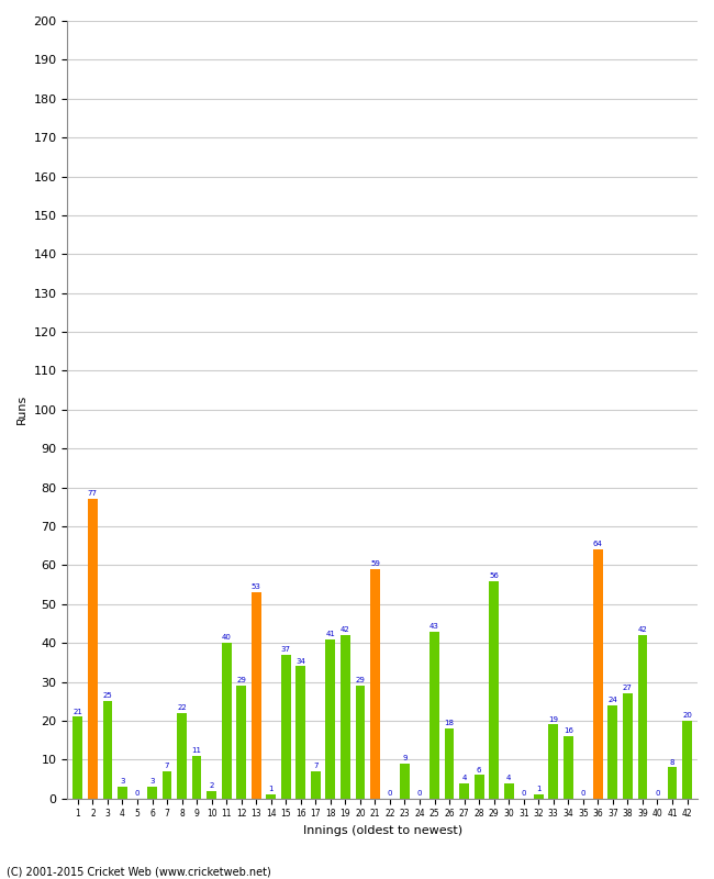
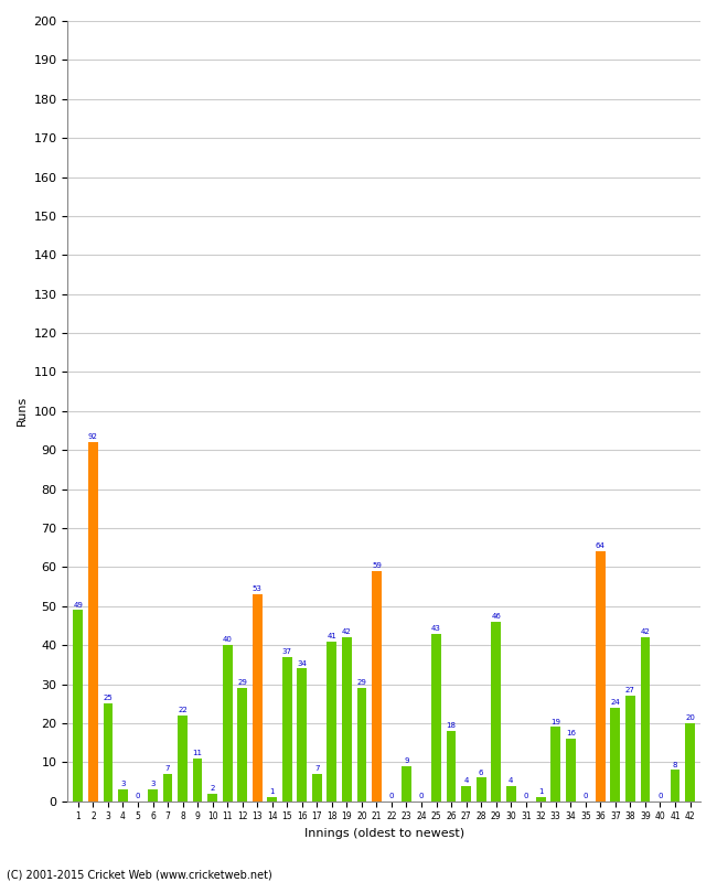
1: 21 -> 49
2: 77 -> 92
29: 56 -> 46
